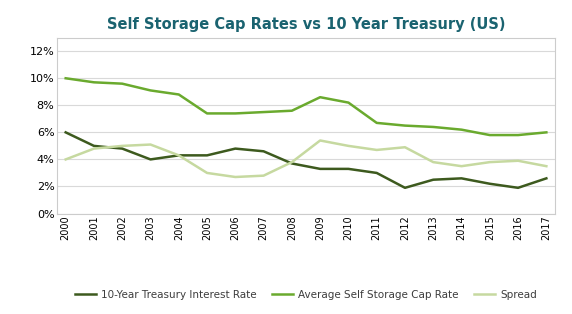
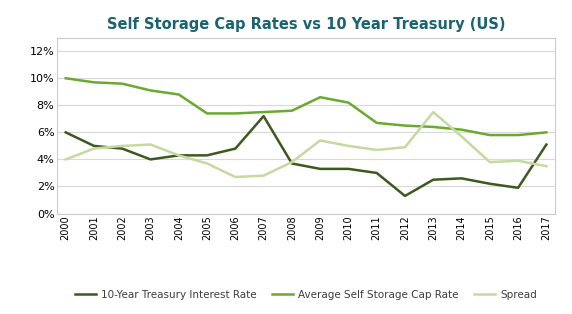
Spread/2005: 3.0% -> 3.7%
10-Year Treasury Interest Rate/2007: 4.6% -> 7.2%
10-Year Treasury Interest Rate/2012: 1.9% -> 1.3%
Spread/2013: 3.8% -> 7.5%
Spread/2014: 3.5% -> 5.7%
10-Year Treasury Interest Rate/2017: 2.6% -> 5.1%
